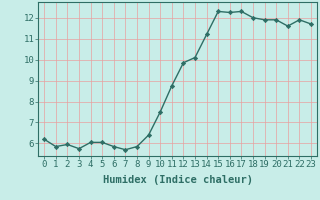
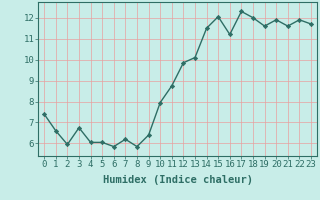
0: 6.20 -> 7.40
1: 5.85 -> 6.60
3: 5.75 -> 6.75
7: 5.70 -> 6.20
10: 7.50 -> 7.95
14: 11.20 -> 11.50
15: 12.30 -> 12.05
16: 12.25 -> 11.20
19: 11.90 -> 11.60
